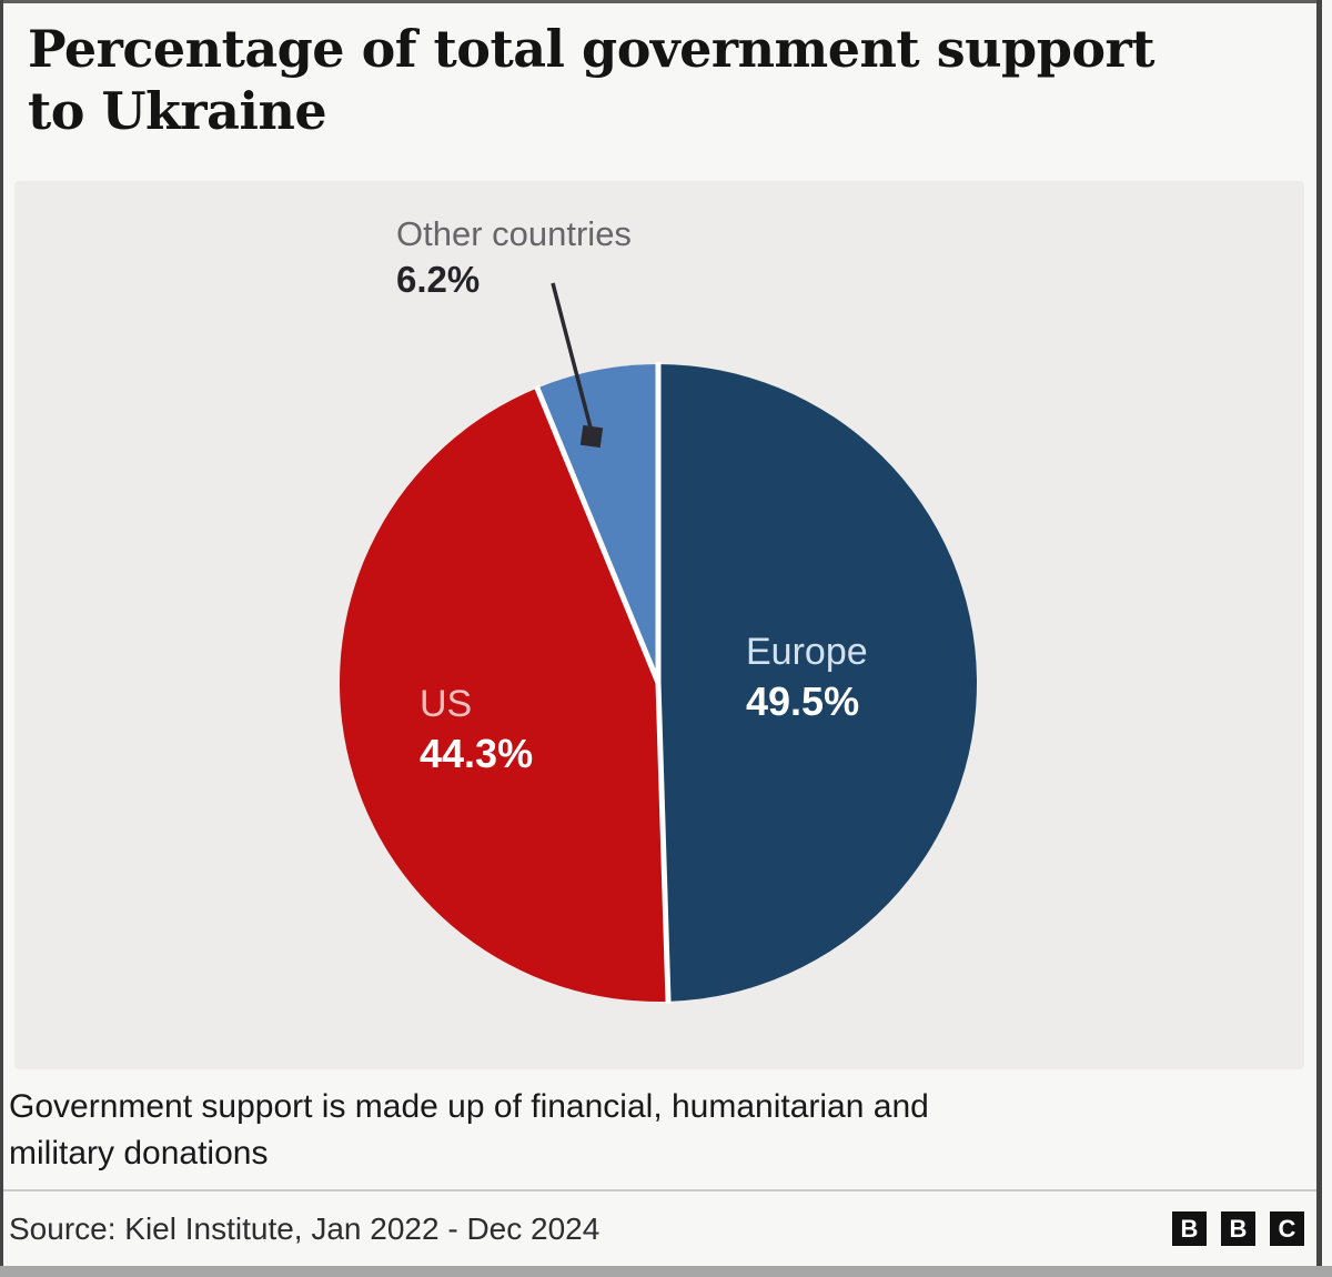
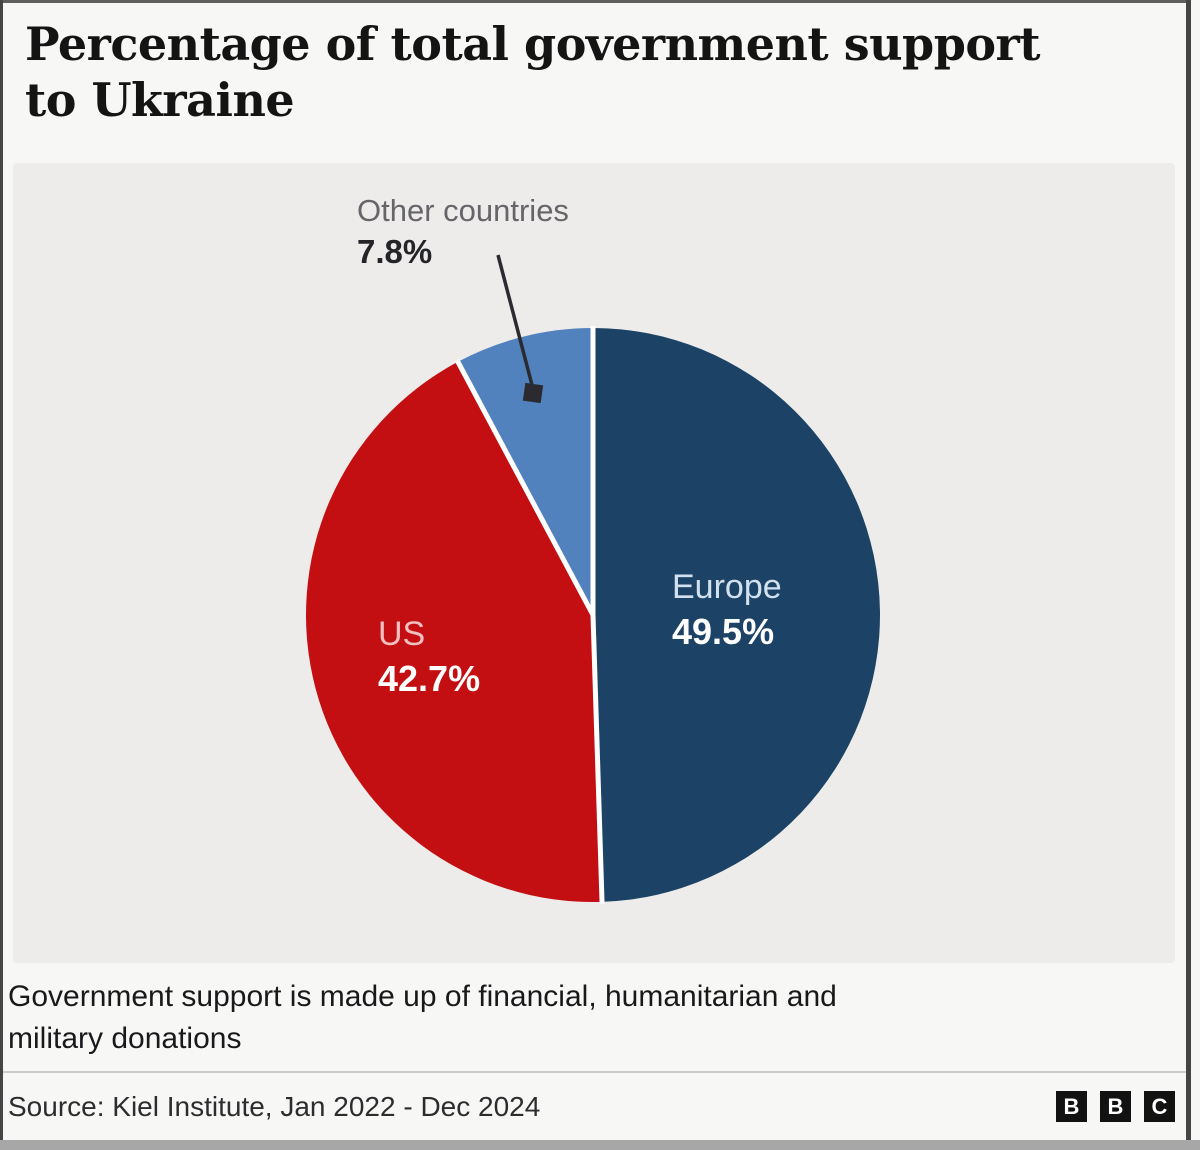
US: 44.3% -> 42.7%
Other countries: 6.2% -> 7.8%
